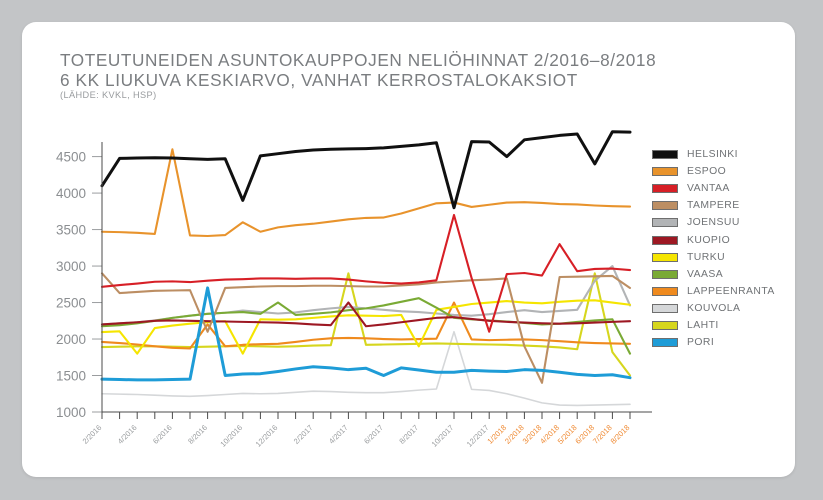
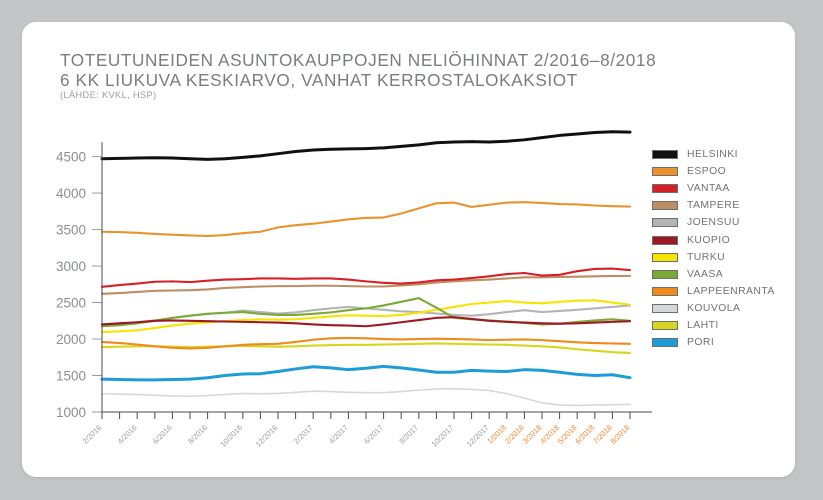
HELSINKI/2/2016: 4100 -> 4500
TAMPERE/2/2016: 2900 -> 2600
TURKU/4/2016: 1800 -> 2100
ESPOO/6/2016: 4600 -> 3400
TAMPERE/8/2016: 2100 -> 2700
LAPPEENRANTA/8/2016: 2200 -> 1900
PORI/8/2016: 2700 -> 1500
HELSINKI/10/2016: 3900 -> 4500
ESPOO/10/2016: 3600 -> 3400
TURKU/10/2016: 1800 -> 2300
VAASA/12/2016: 2500 -> 2300
KUOPIO/4/2017: 2500 -> 2200
LAHTI/4/2017: 2900 -> 1900
PORI/6/2017: 1500 -> 1600
TURKU/8/2017: 1900 -> 2400
HELSINKI/10/2017: 3800 -> 4700
VANTAA/10/2017: 3700 -> 2800
LAPPEENRANTA/10/2017: 2500 -> 2000
KOUVOLA/10/2017: 2100 -> 1300
VANTAA/12/2017: 2100 -> 2900
HELSINKI/1/2018: 4500 -> 4700
TAMPERE/2/2018: 1900 -> 2800
TAMPERE/3/2018: 1400 -> 2800
VANTAA/4/2018: 3300 -> 2900
HELSINKI/6/2018: 4400 -> 4800
JOENSUU/6/2018: 2800 -> 2400
LAHTI/6/2018: 2900 -> 1800
JOENSUU/7/2018: 3000 -> 2400
TAMPERE/8/2018: 2700 -> 2900
VAASA/8/2018: 1800 -> 2200
LAHTI/8/2018: 1500 -> 1800
